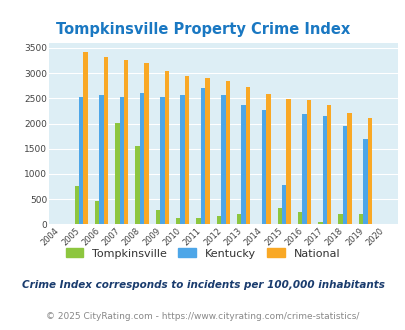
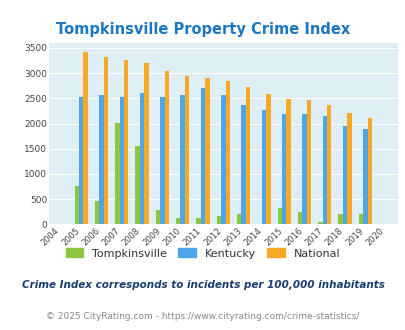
Kentucky/2015: 780 -> 2180
Kentucky/2019: 1700 -> 1900
